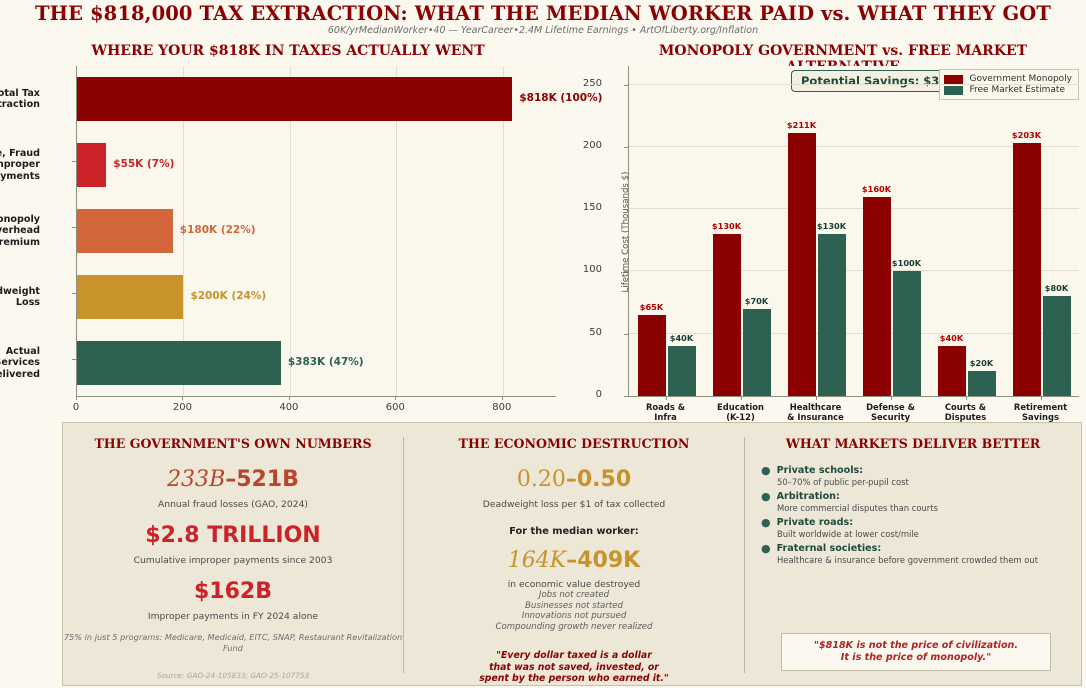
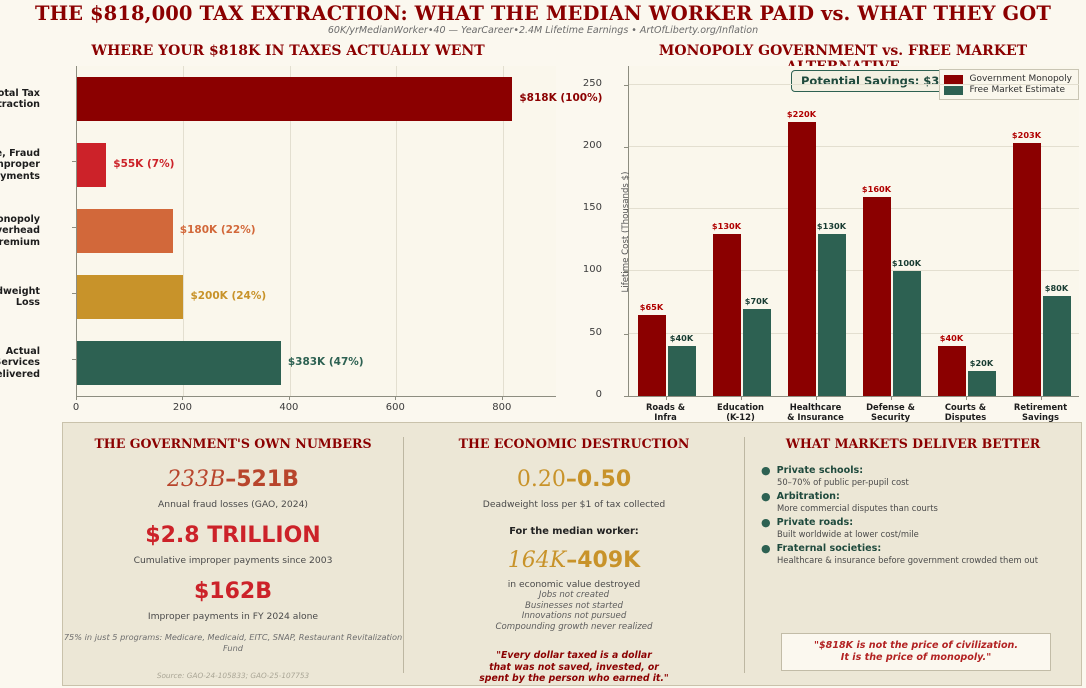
MONOPOLY GOVERNMENT vs. FREE MARKET ALTERNATIVE/Government Monopoly/Healthcare & Insurance: $211K -> $220K
